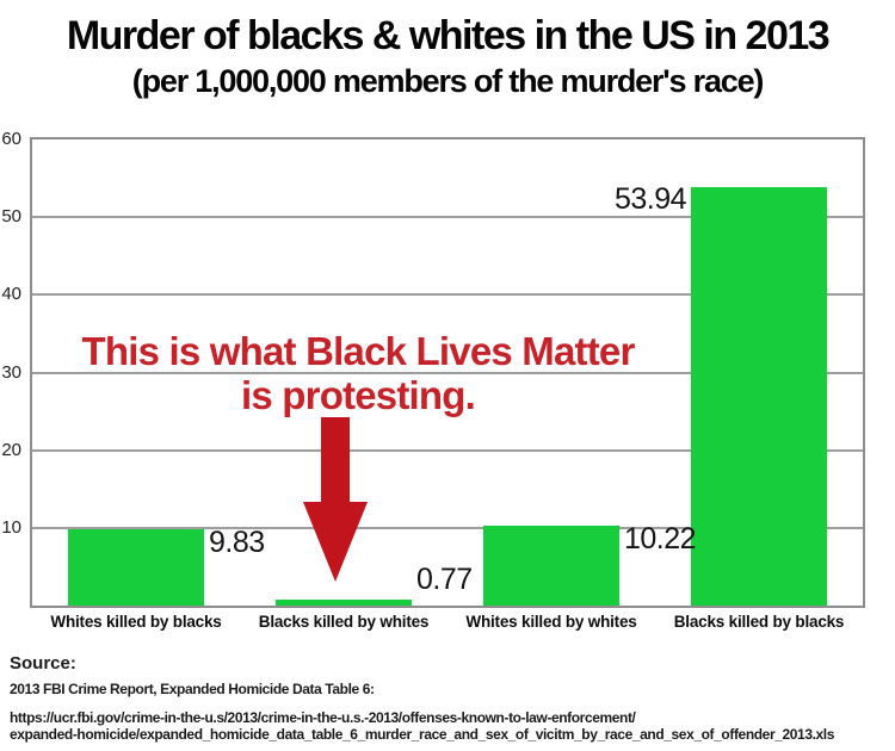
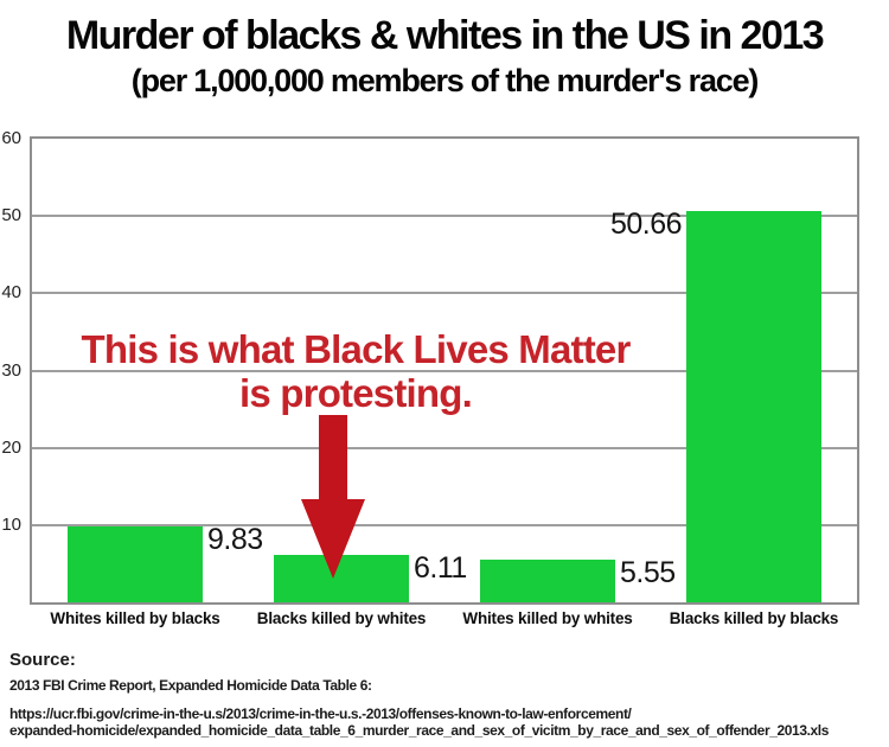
Blacks killed by whites: 0.77 -> 6.11
Whites killed by whites: 10.22 -> 5.55
Blacks killed by blacks: 53.94 -> 50.66
